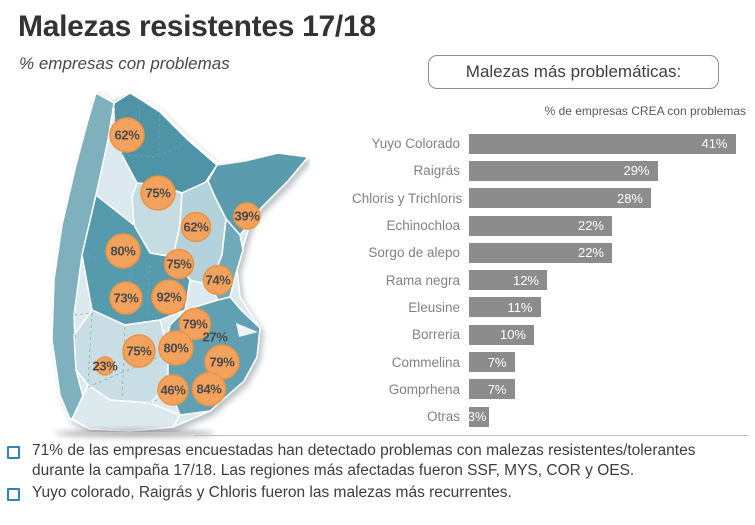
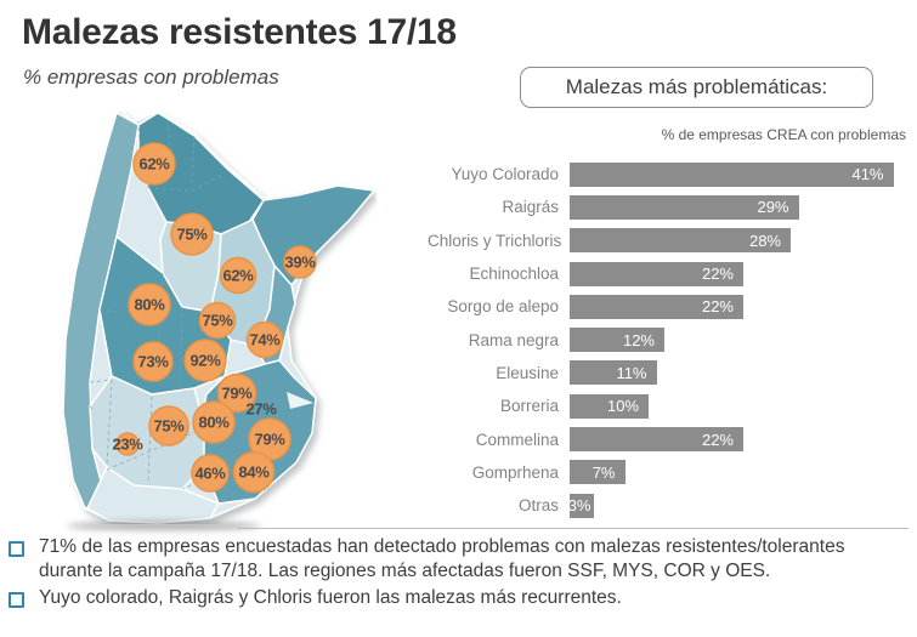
Commelina: 7% -> 22%
